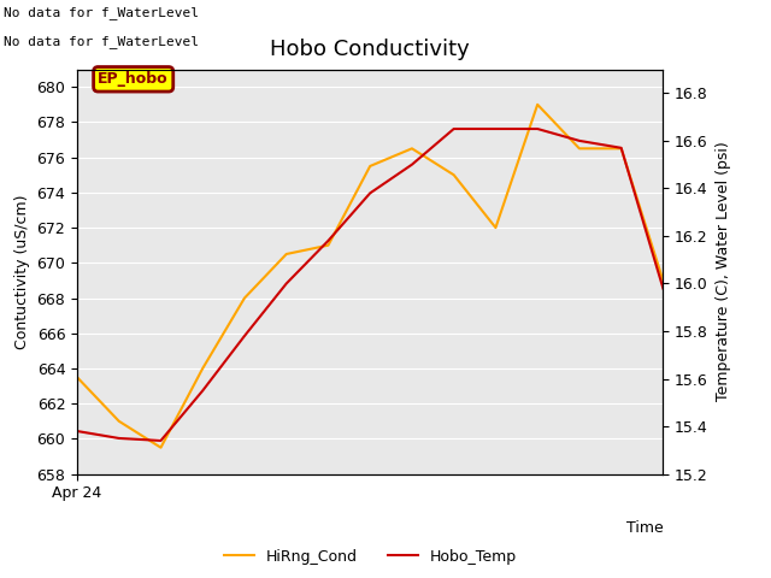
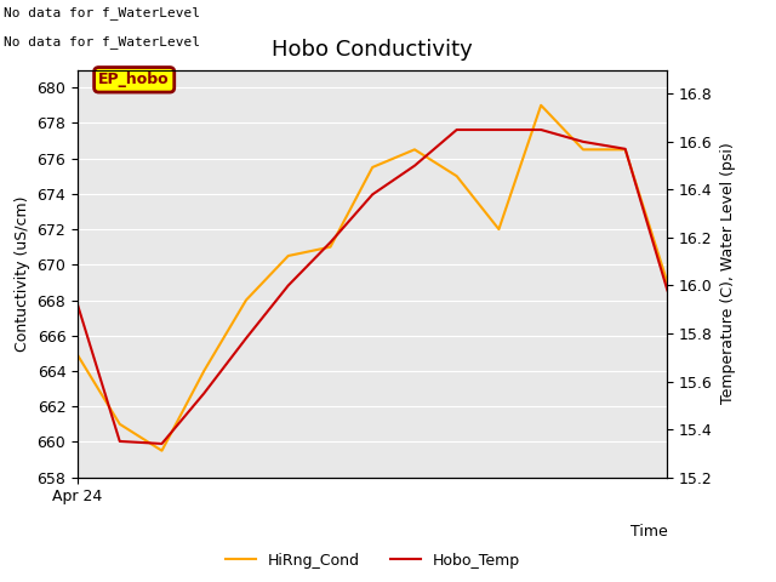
HiRng_Cond/Apr 24: 663.5 -> 664.9
Hobo_Temp/Apr 24: 15.38 -> 15.92
